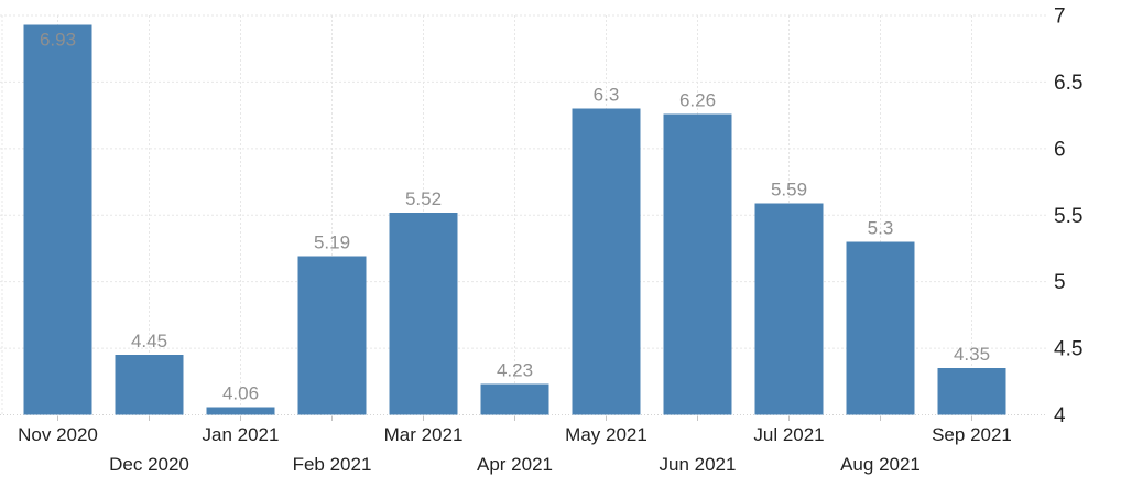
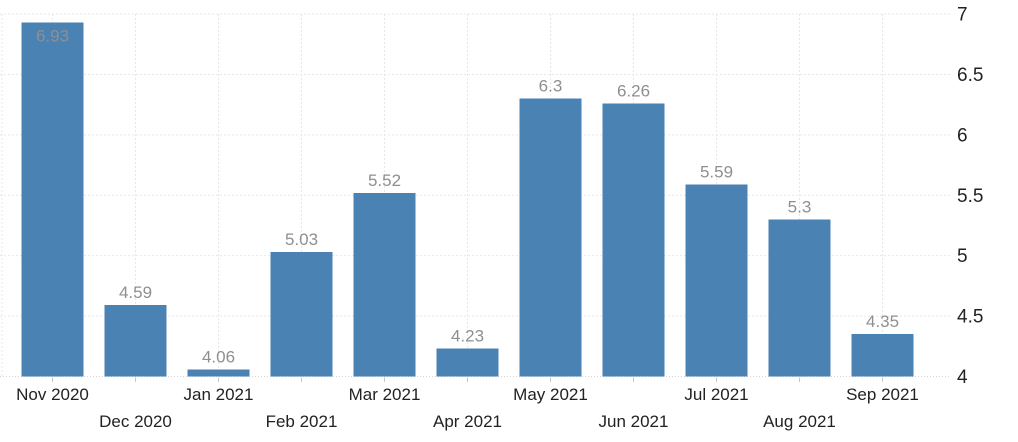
Dec 2020: 4.45 -> 4.59
Feb 2021: 5.19 -> 5.03
